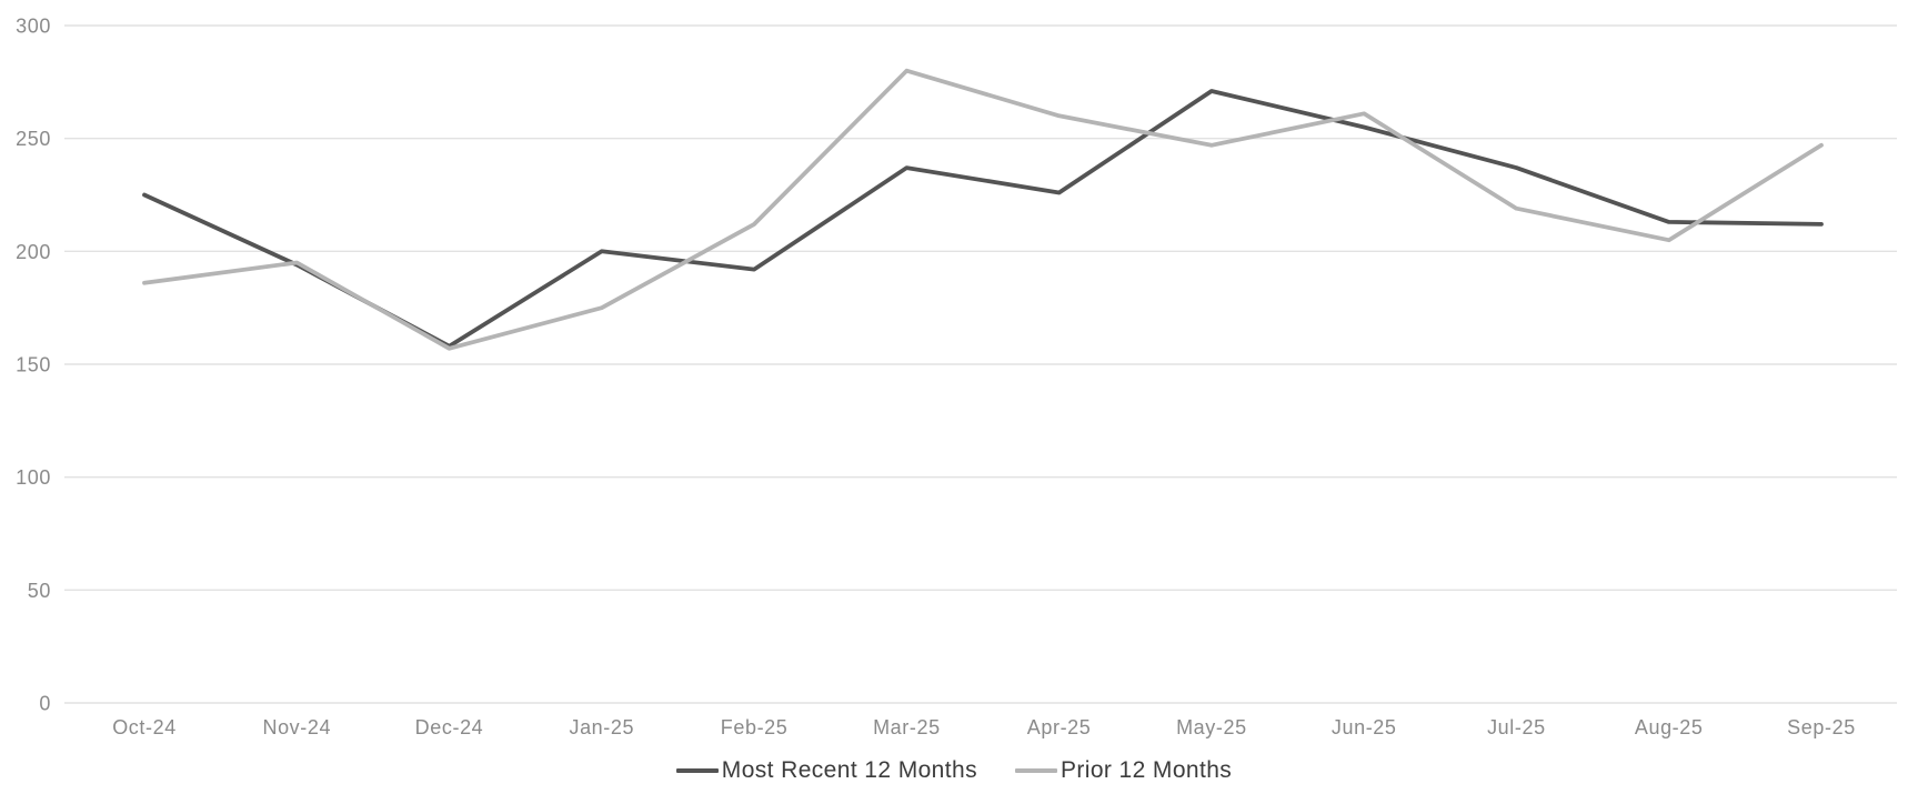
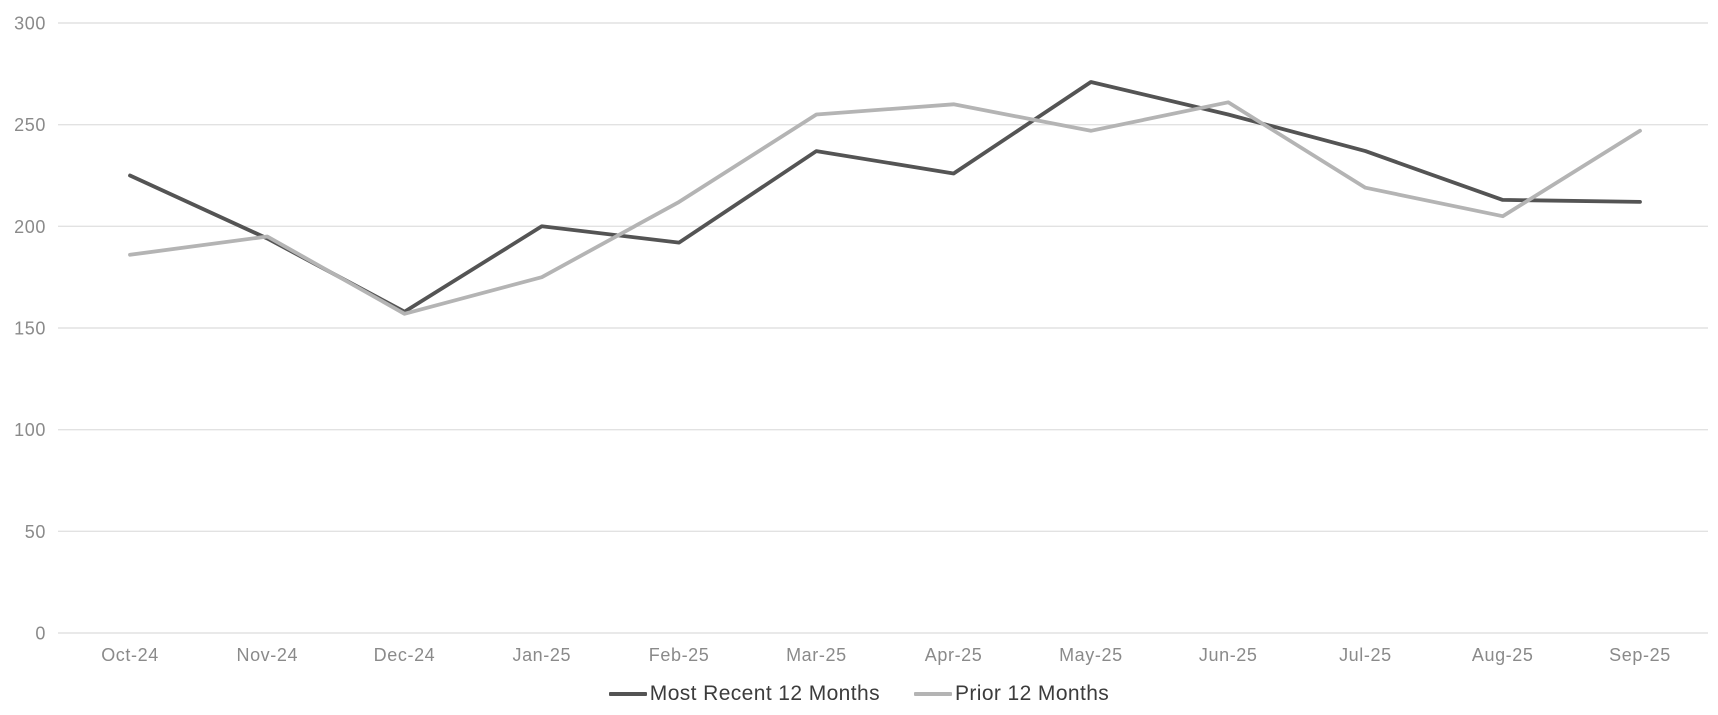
Prior 12 Months/Mar-25: 280 -> 255
